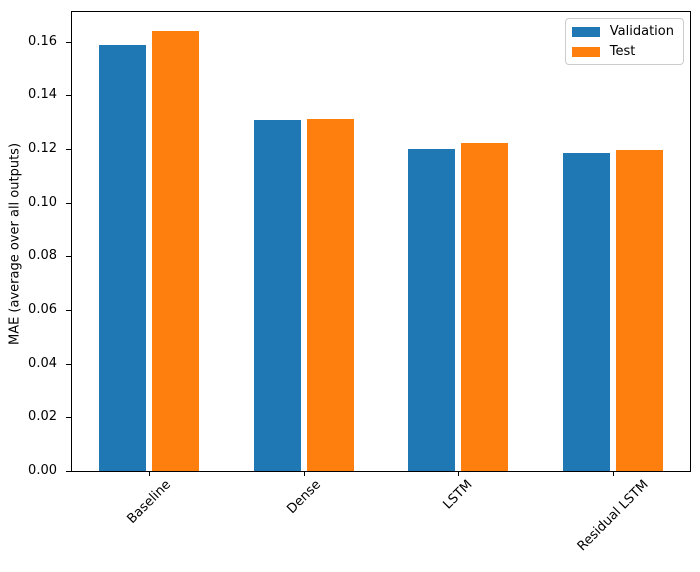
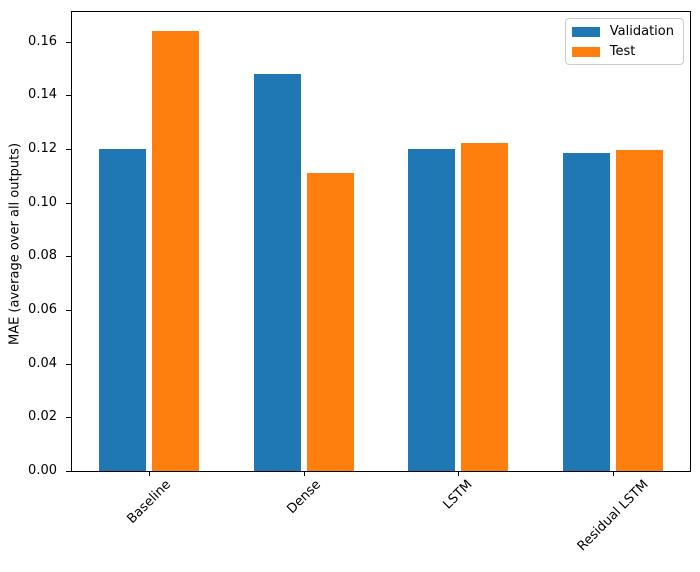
Validation/Baseline: 0.159 -> 0.120
Validation/Dense: 0.131 -> 0.148
Test/Dense: 0.131 -> 0.111
